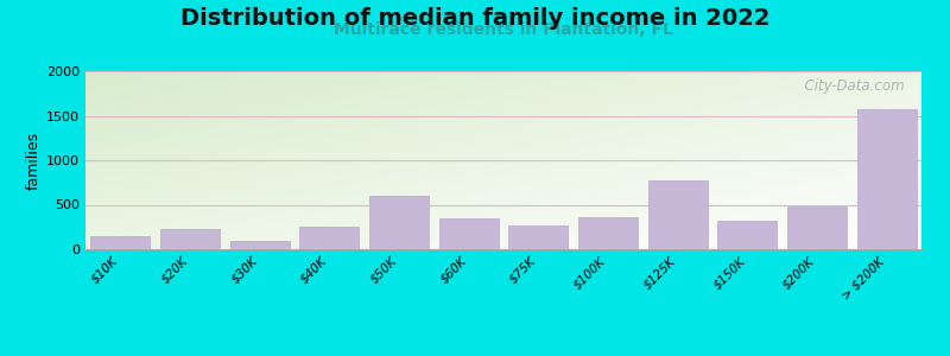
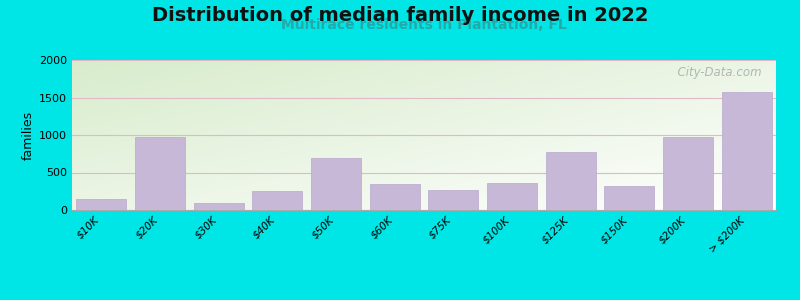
$20K: 230 -> 980
$50K: 600 -> 700
$200K: 480 -> 980
